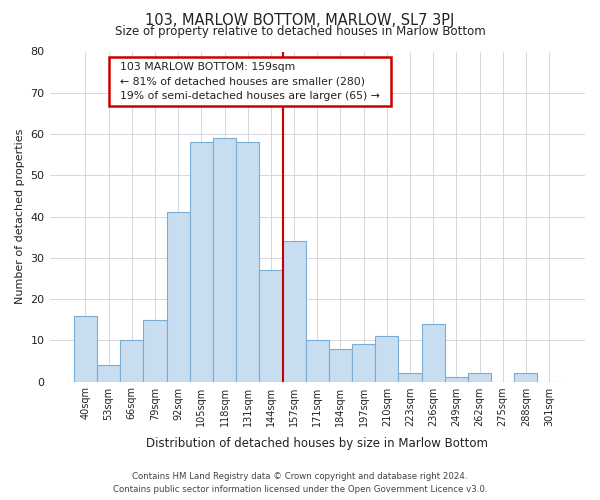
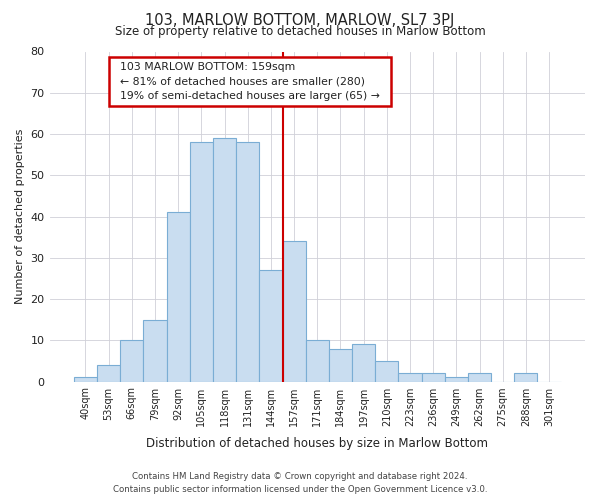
40sqm: 16 -> 1
210sqm: 11 -> 5
236sqm: 14 -> 2
